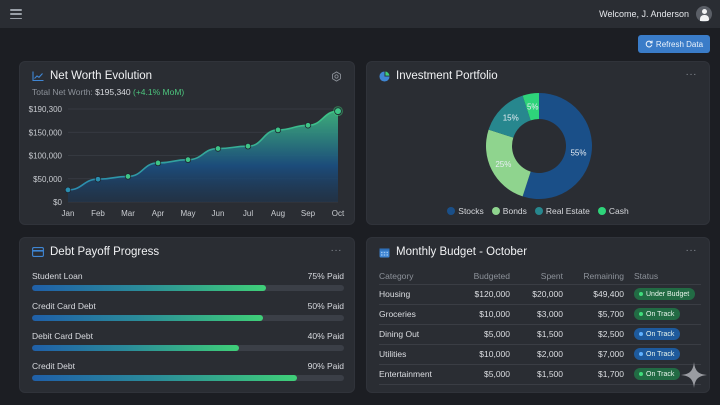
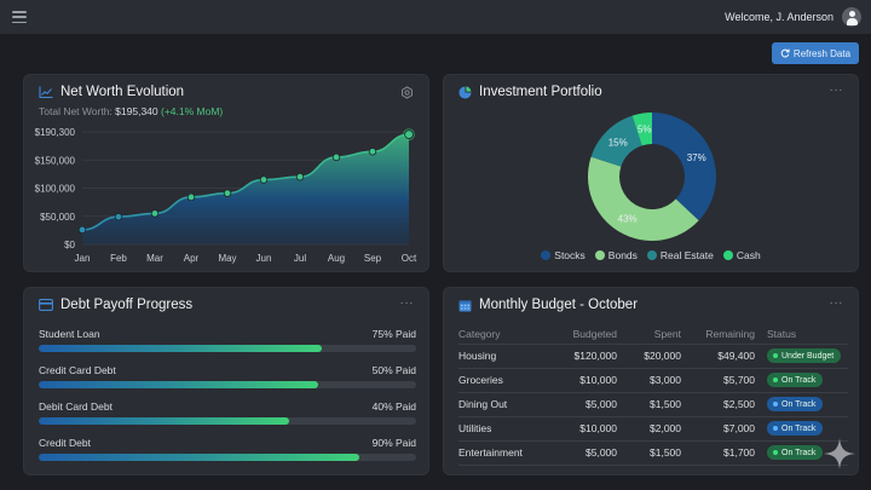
Investment Portfolio/Stocks: 55% -> 37%
Investment Portfolio/Bonds: 25% -> 43%
